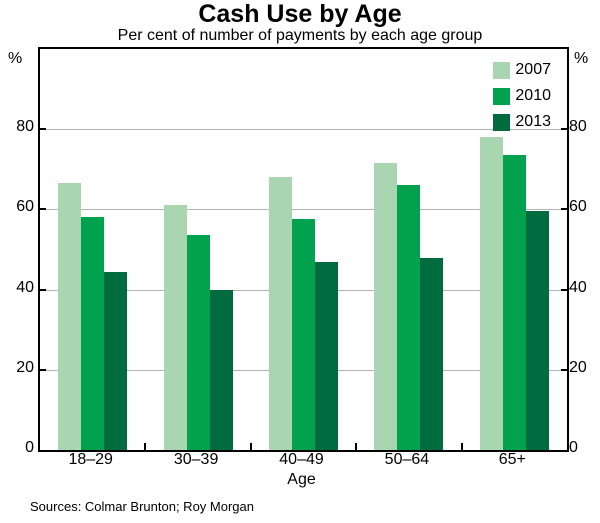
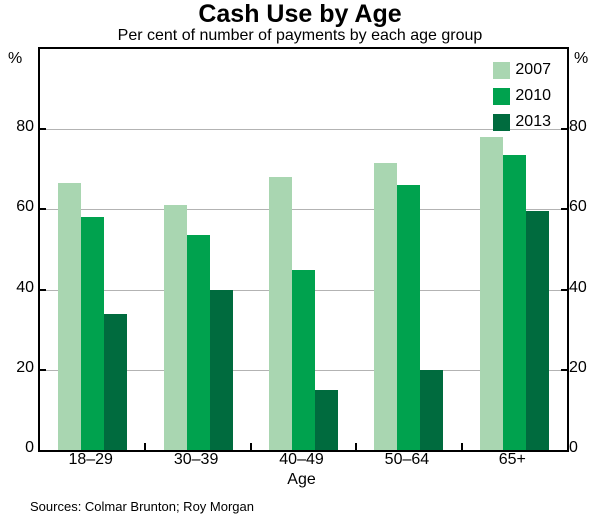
2013/18–29: 44 -> 34
2010/40–49: 58 -> 45
2013/40–49: 47 -> 15
2013/50–64: 48 -> 20
